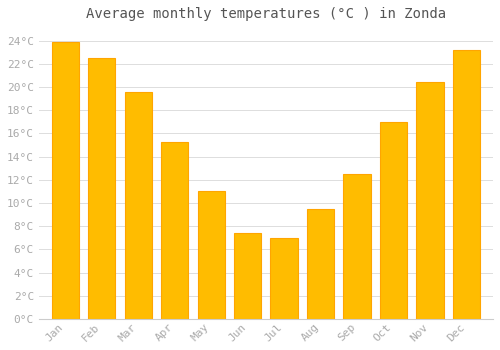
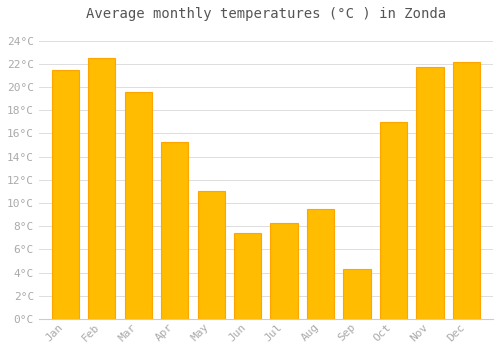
Jan: 23.9°C -> 21.5°C
Jul: 7.0°C -> 8.3°C
Sep: 12.5°C -> 4.3°C
Nov: 20.4°C -> 21.7°C
Dec: 23.2°C -> 22.2°C
